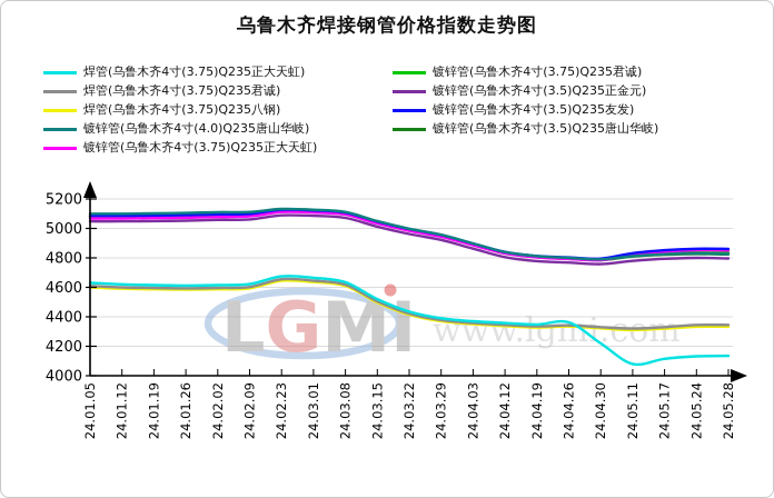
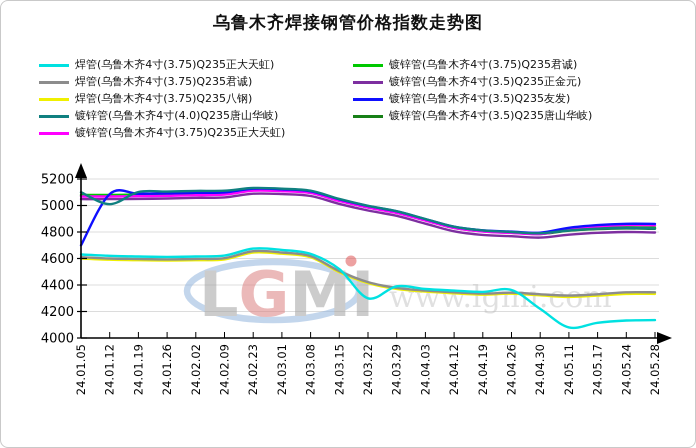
镀锌管(乌鲁木齐4寸(3.5)Q235友发)/24.01.05: 5090 -> 4700
镀锌管(乌鲁木齐4寸(4.0)Q235唐山华岐)/24.01.12: 5100 -> 5010
焊管(乌鲁木齐4寸(3.75)Q235正大天虹)/24.03.22: 4440 -> 4300
